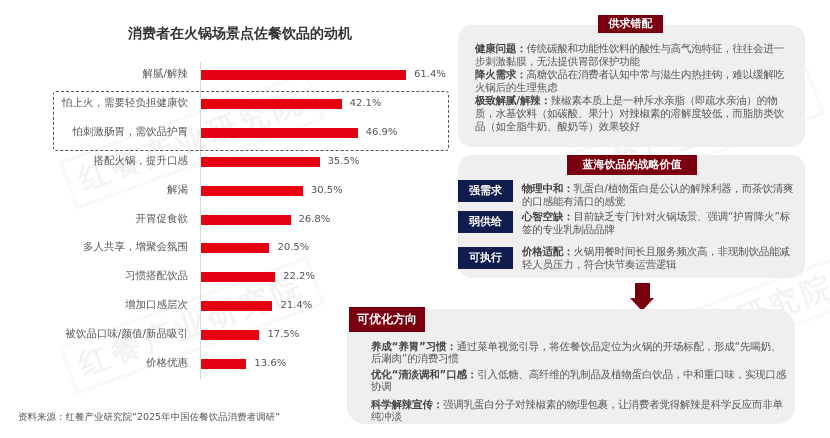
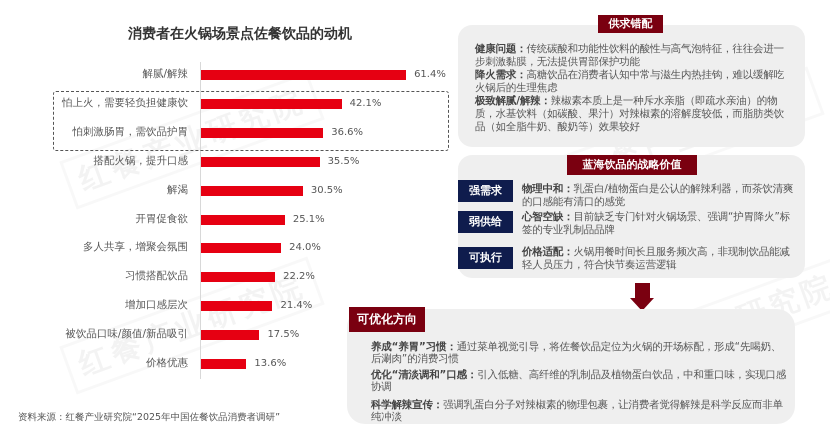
怕刺激肠胃，需饮品护胃: 46.9% -> 36.6%
开胃促食欲: 26.8% -> 25.1%
多人共享，增聚会氛围: 20.5% -> 24.0%
